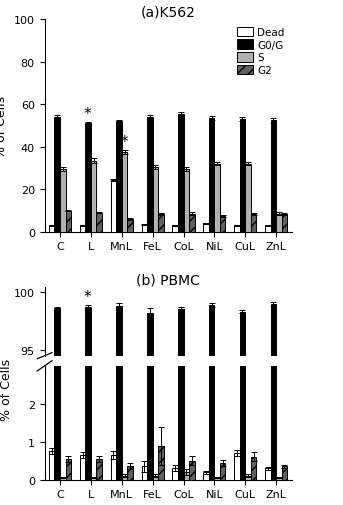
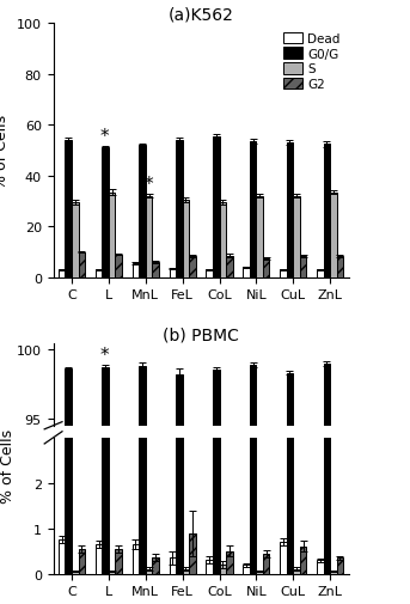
(a)K562/Dead/MnL: 24.5 -> 5.5
(a)K562/S/MnL: 37.5 -> 32.0
(a)K562/S/ZnL: 8.5 -> 33.5
